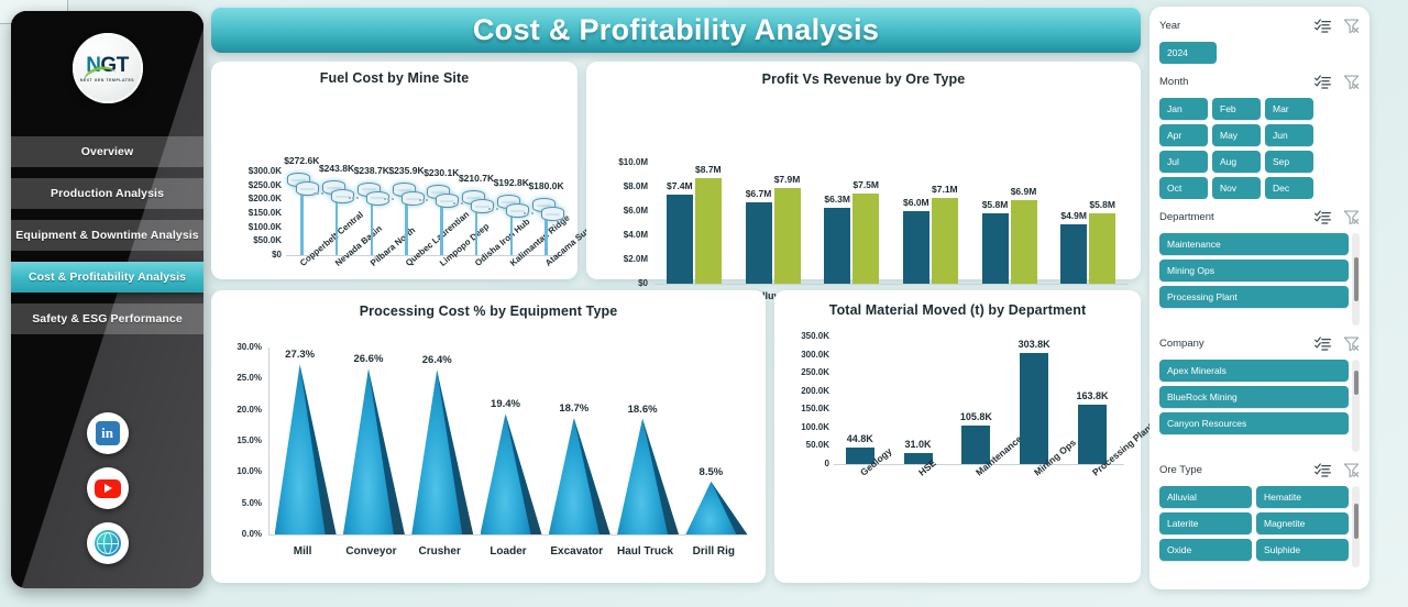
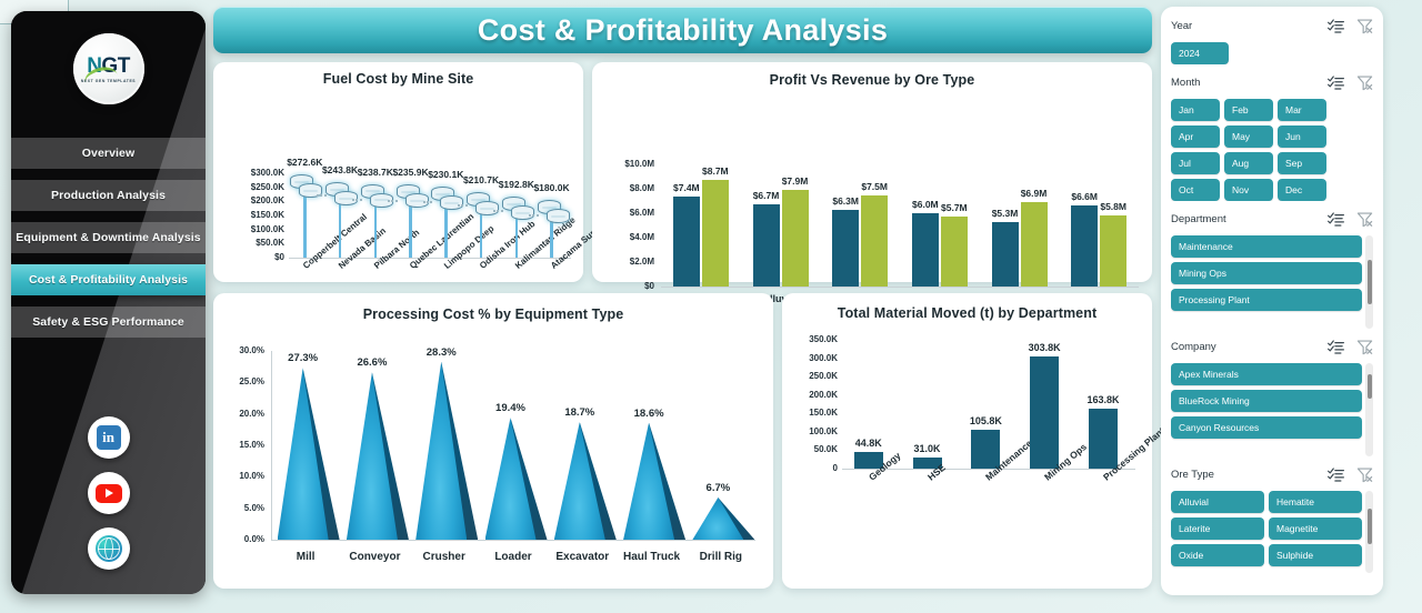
Profit Vs Revenue by Ore Type/Revenue/Oxide: $7.1M -> $5.7M
Profit Vs Revenue by Ore Type/Profit/Magnetite: $5.8M -> $5.3M
Profit Vs Revenue by Ore Type/Profit/Laterite: $4.9M -> $6.6M
Processing Cost % by Equipment Type/Crusher: 26.4% -> 28.3%
Processing Cost % by Equipment Type/Drill Rig: 8.5% -> 6.7%
